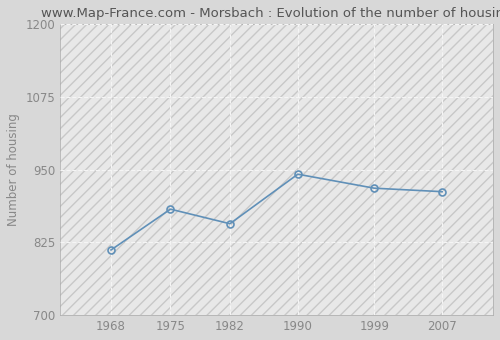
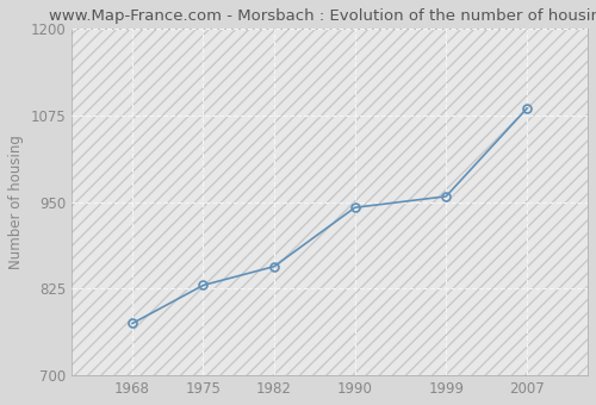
1968: 812 -> 775
1975: 882 -> 830
1999: 918 -> 958
2007: 912 -> 1085
